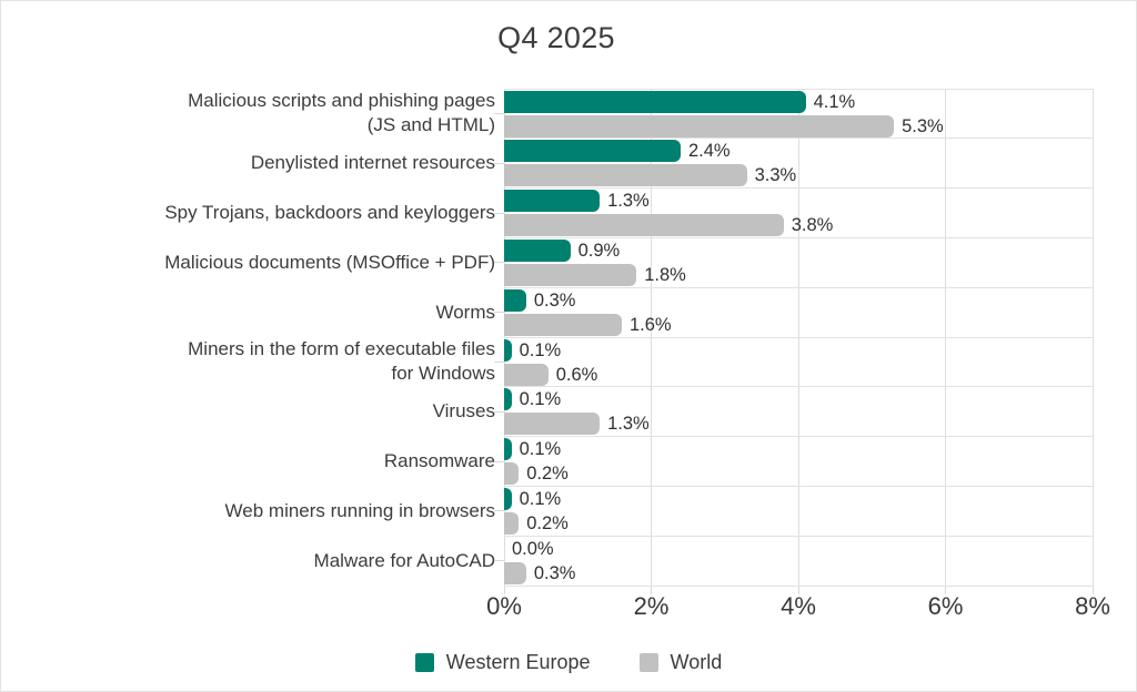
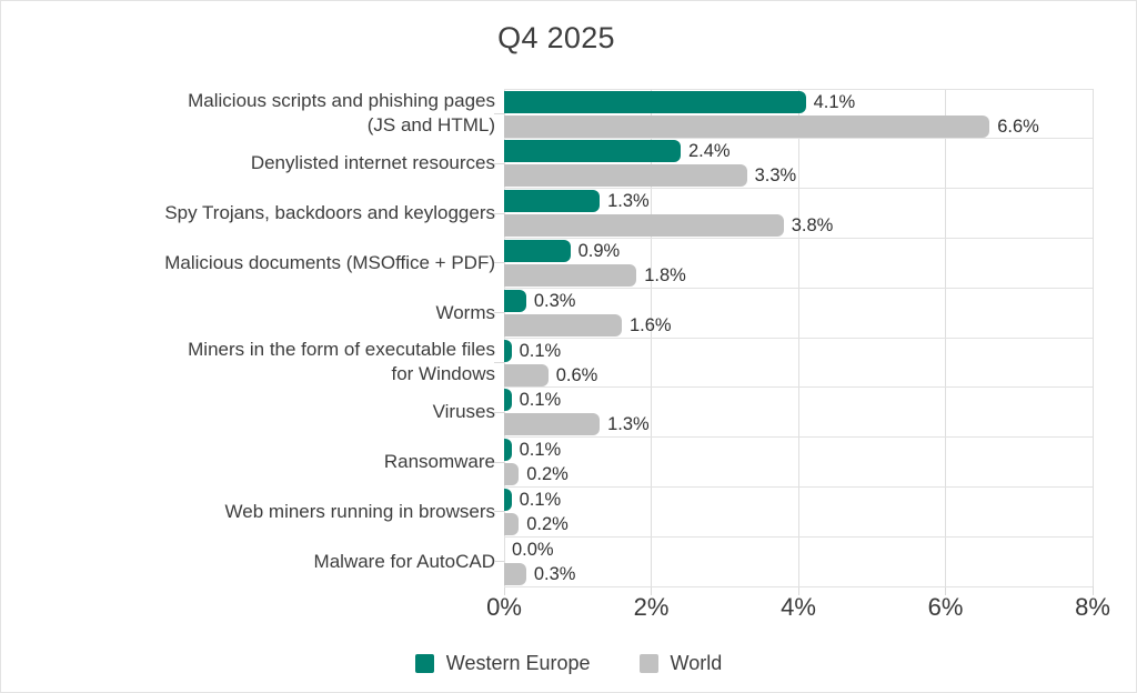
World/Malicious scripts and phishing pages (JS and HTML): 5.3% -> 6.6%
